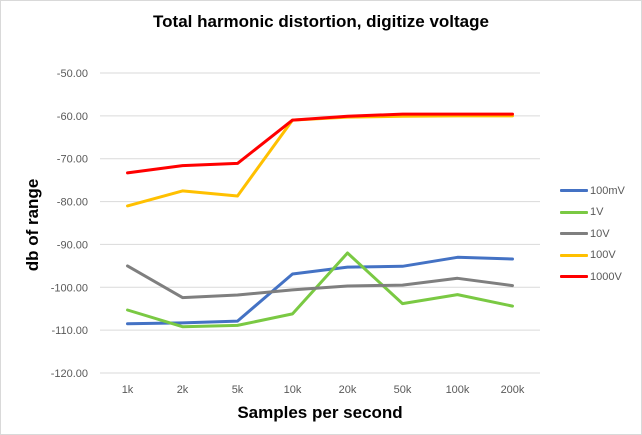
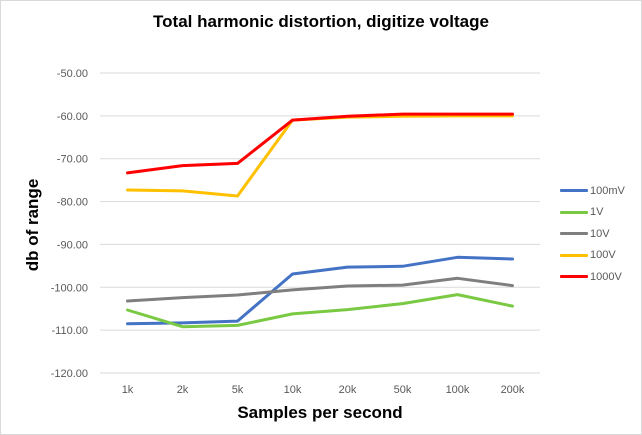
10V/1k: -95 -> -103
100V/1k: -81 -> -77
1V/20k: -92 -> -105
